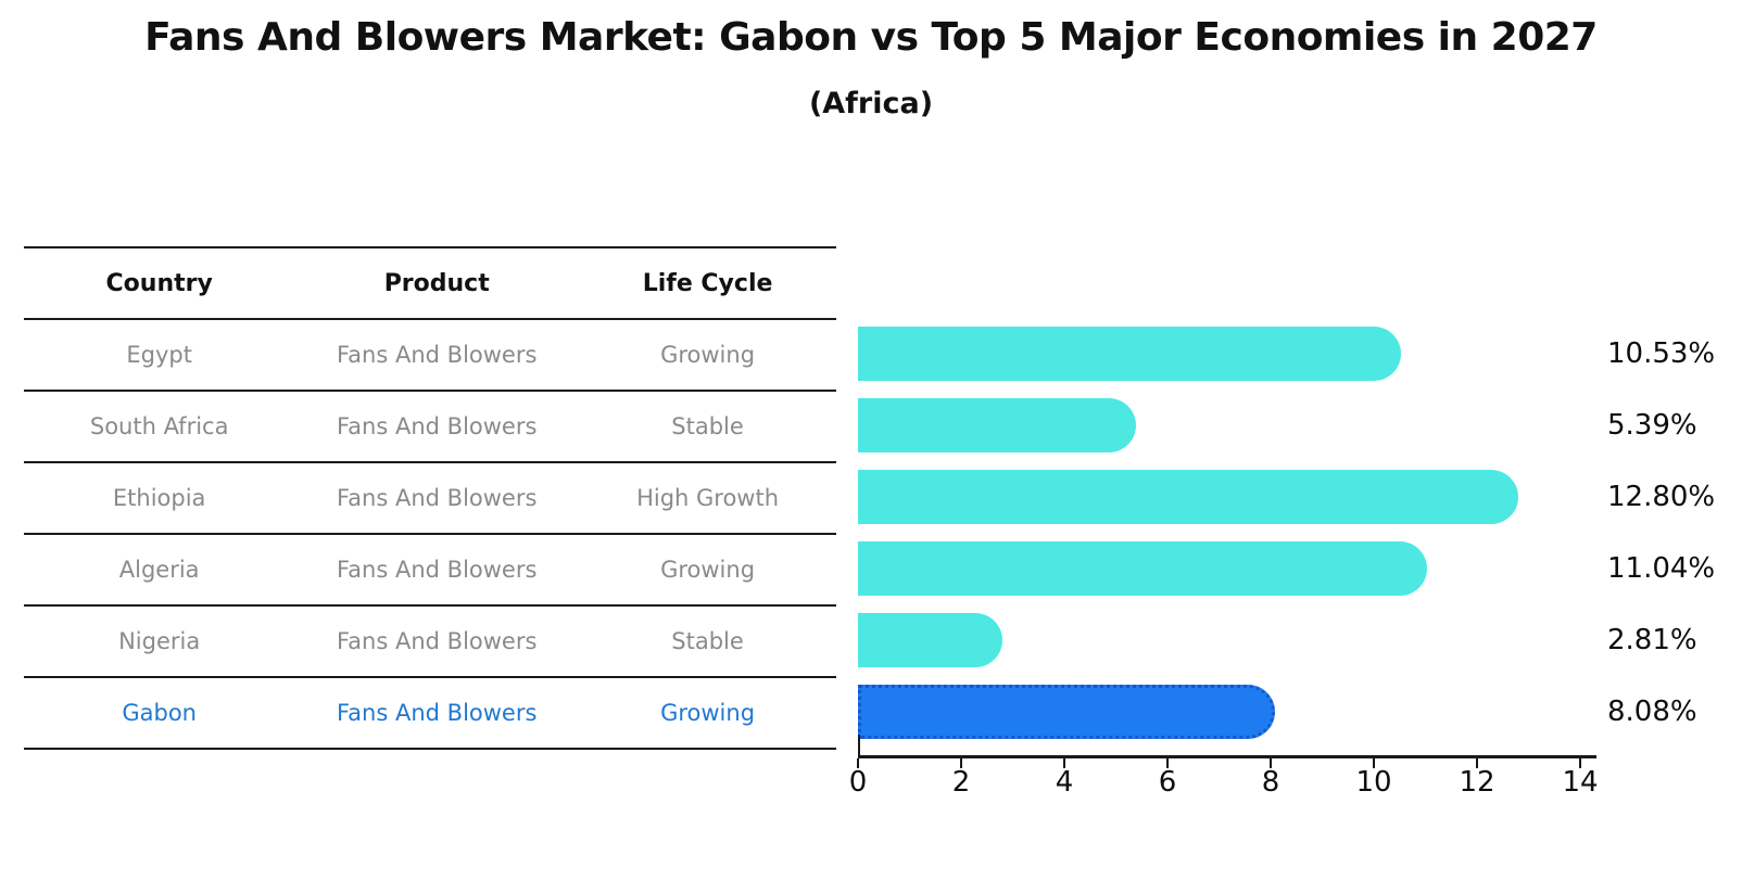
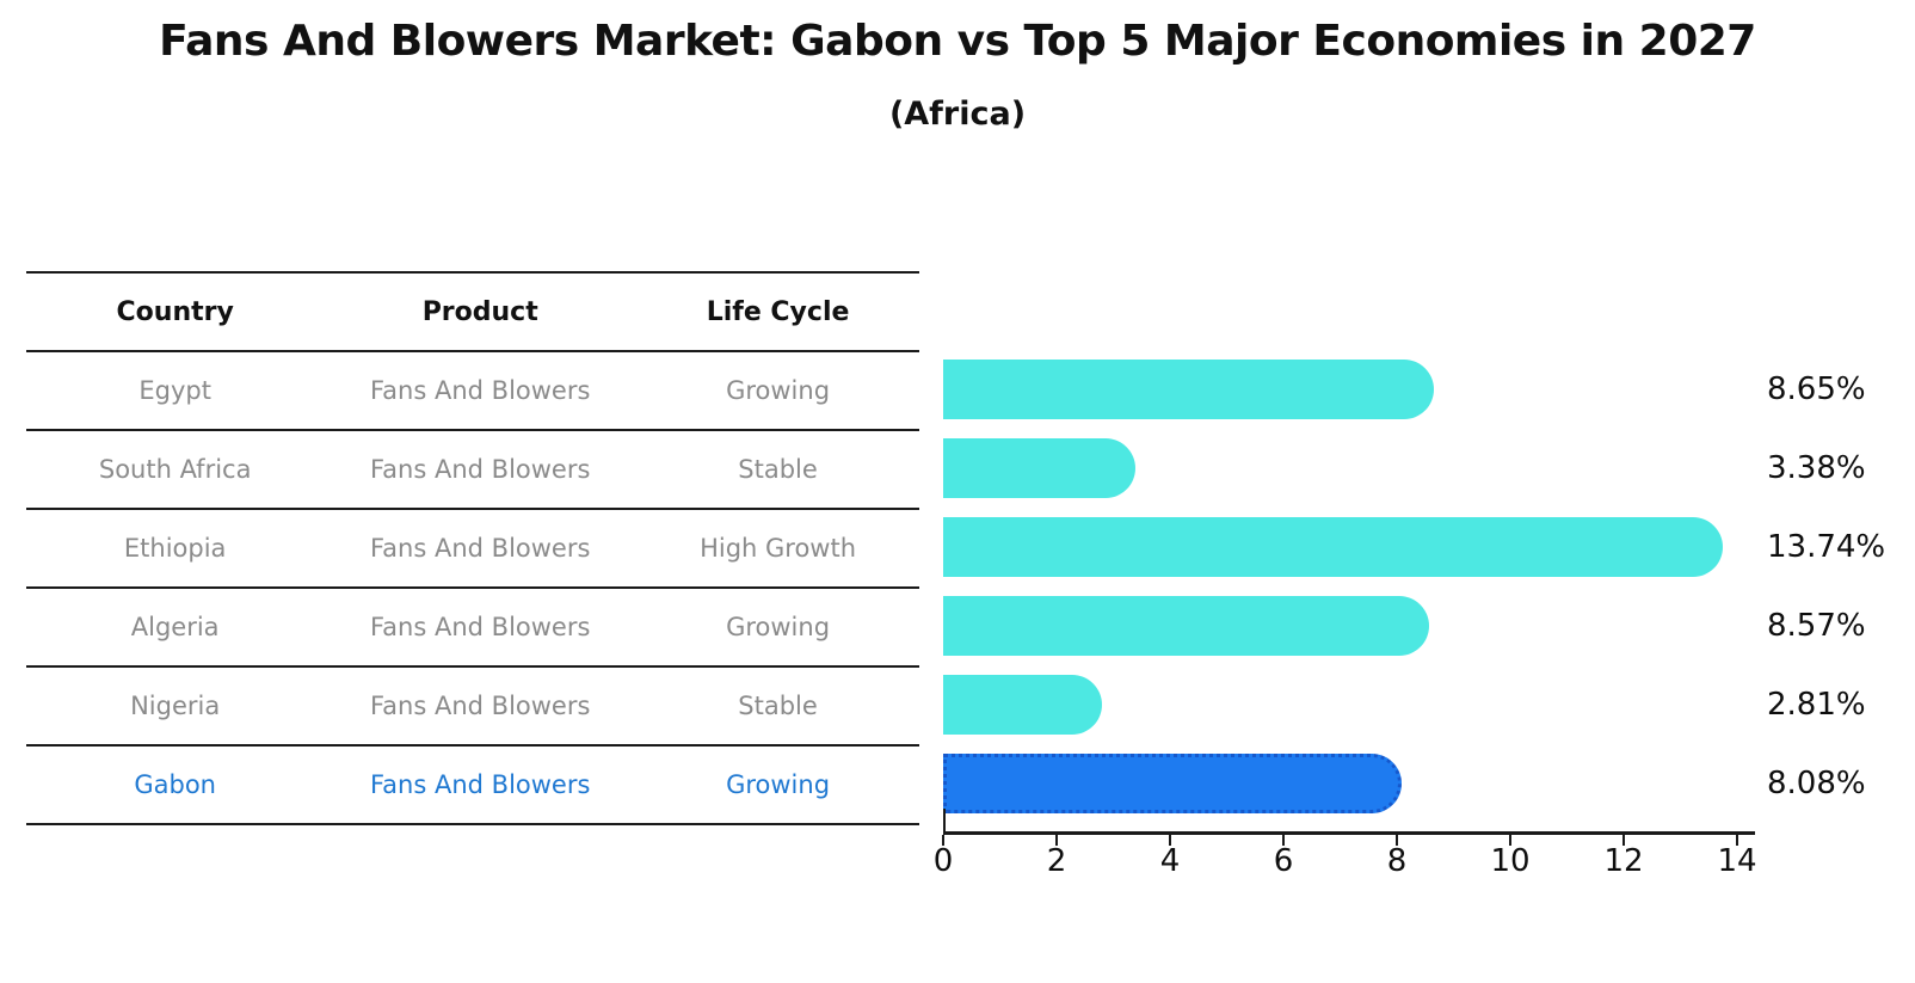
Egypt: 10.53% -> 8.65%
South Africa: 5.39% -> 3.38%
Ethiopia: 12.80% -> 13.74%
Algeria: 11.04% -> 8.57%
